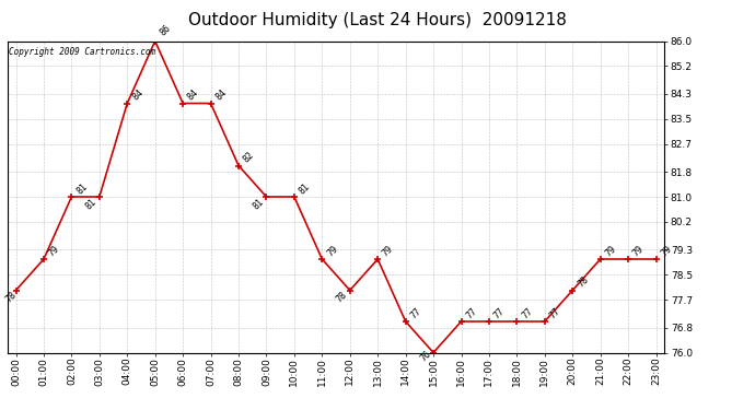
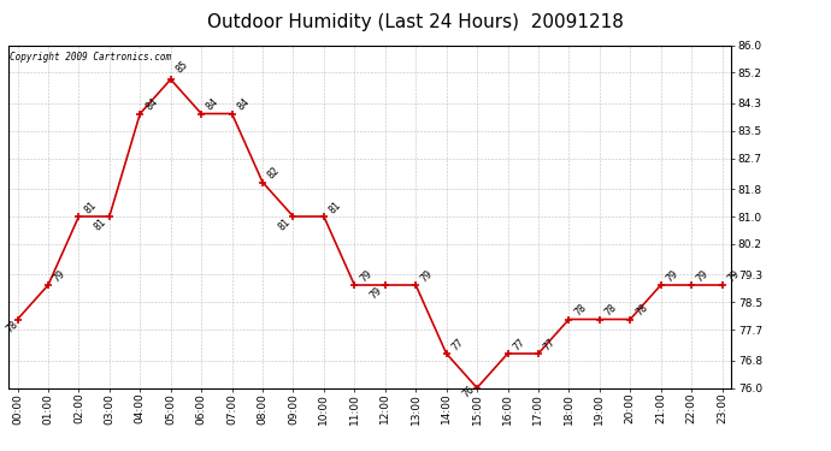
05:00: 86 -> 85
12:00: 78 -> 79
18:00: 77 -> 78
19:00: 77 -> 78
